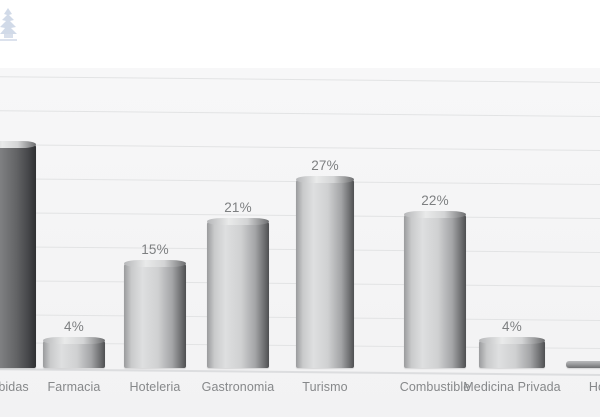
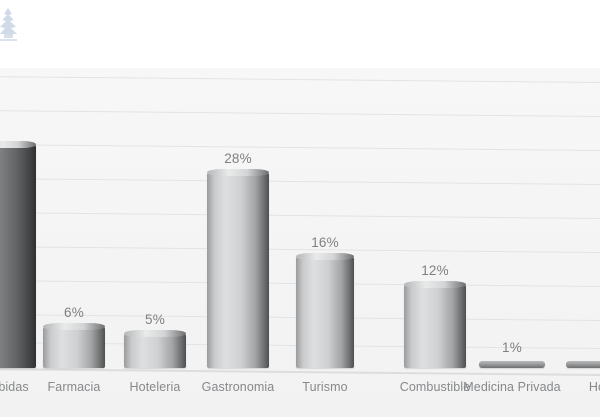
Farmacia: 4% -> 6%
Hoteleria: 15% -> 5%
Gastronomia: 21% -> 28%
Turismo: 27% -> 16%
Combustible: 22% -> 12%
Medicina Privada: 4% -> 1%
